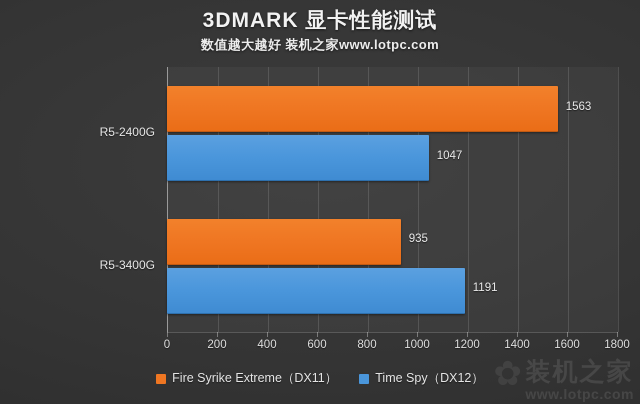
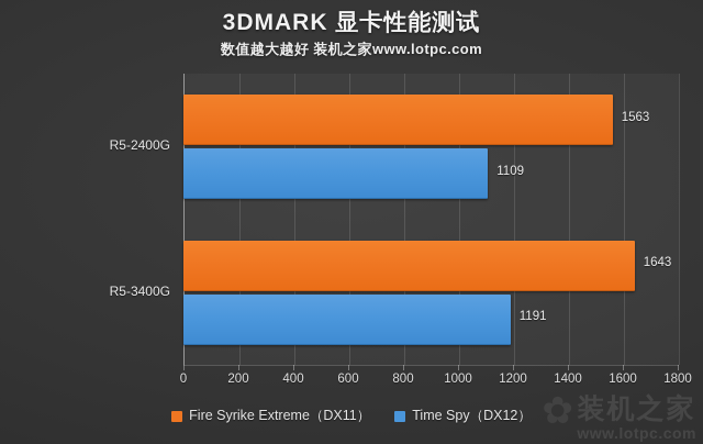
Time Spy（DX12）/R5-2400G: 1047 -> 1109
Fire Syrike Extreme（DX11）/R5-3400G: 935 -> 1643
